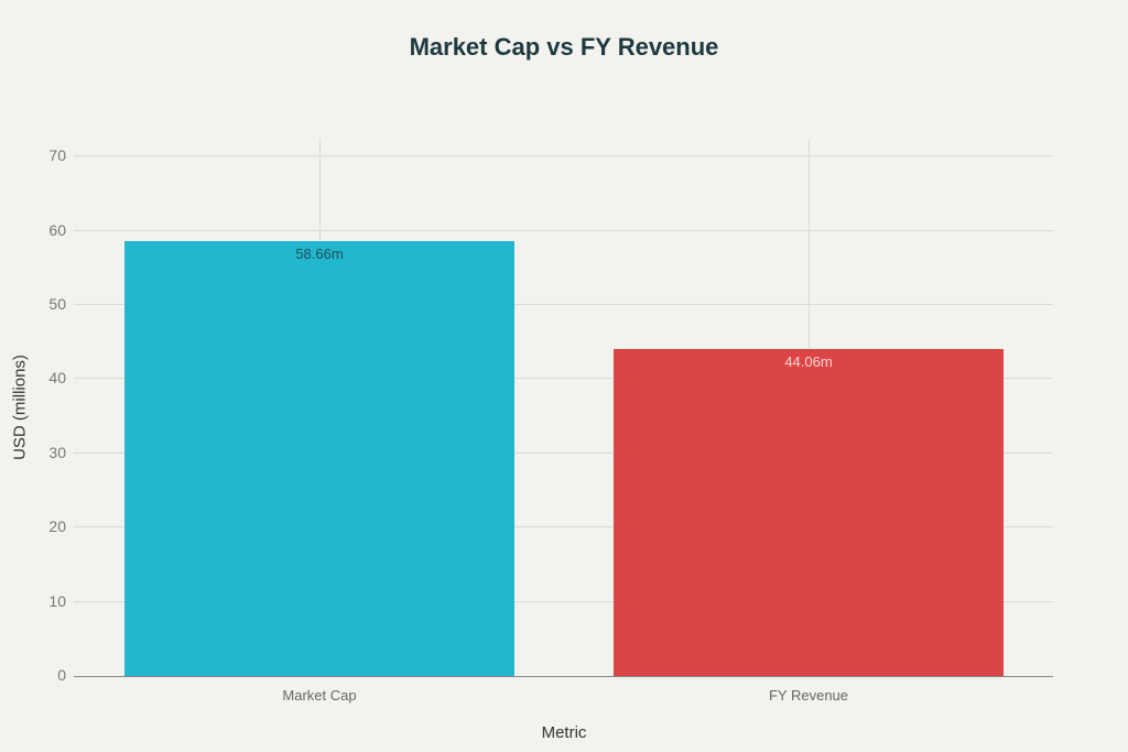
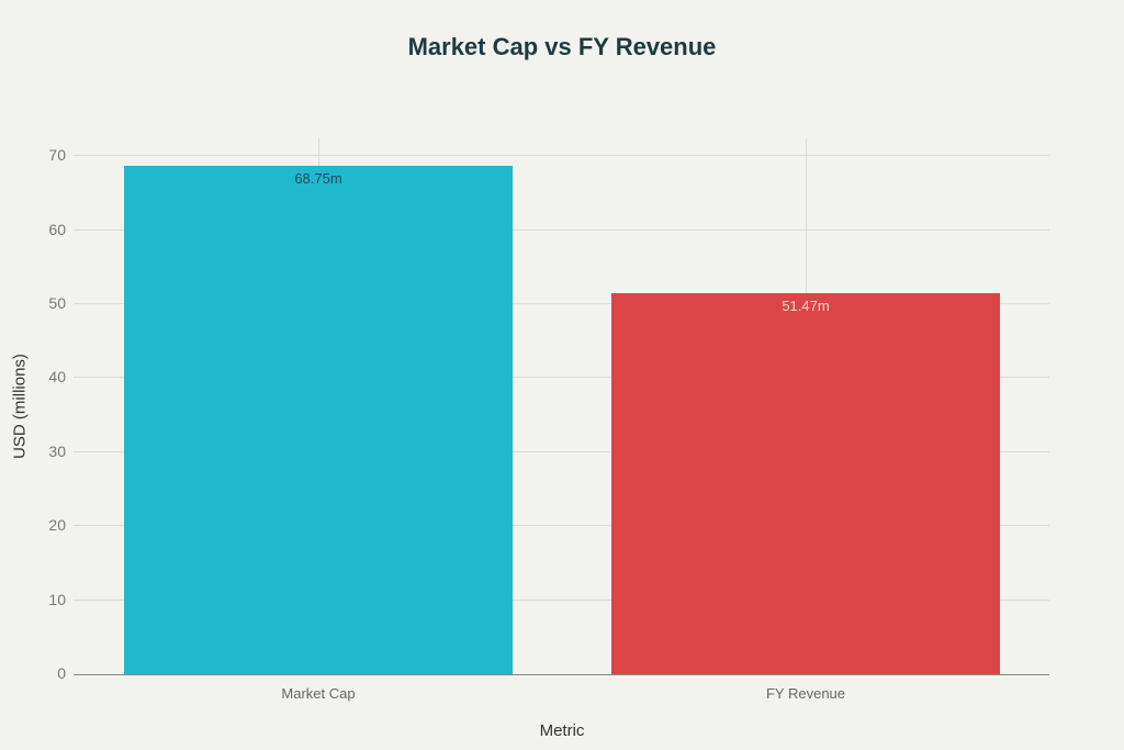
Market Cap: 58.66m -> 68.75m
FY Revenue: 44.06m -> 51.47m
